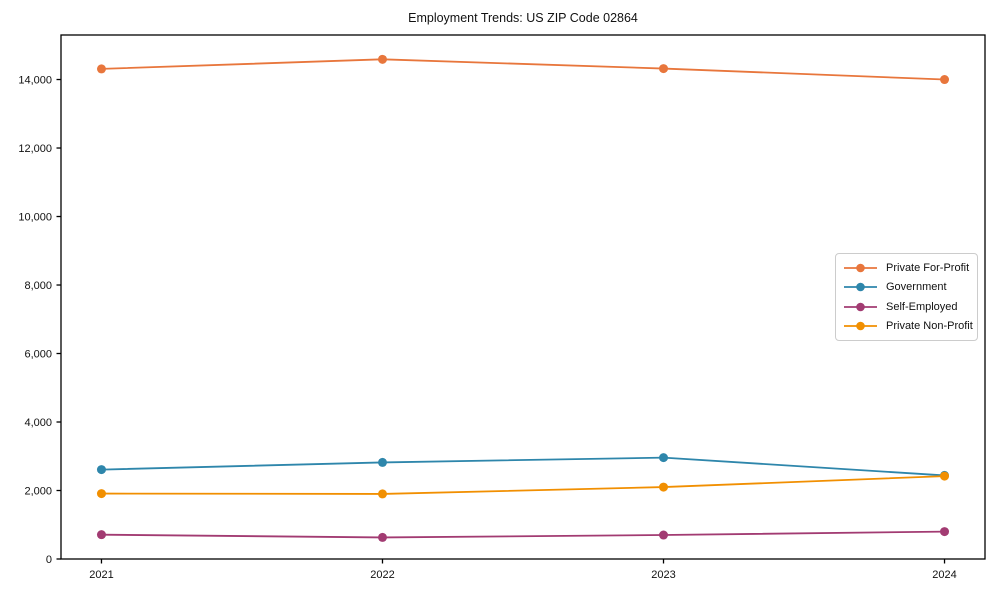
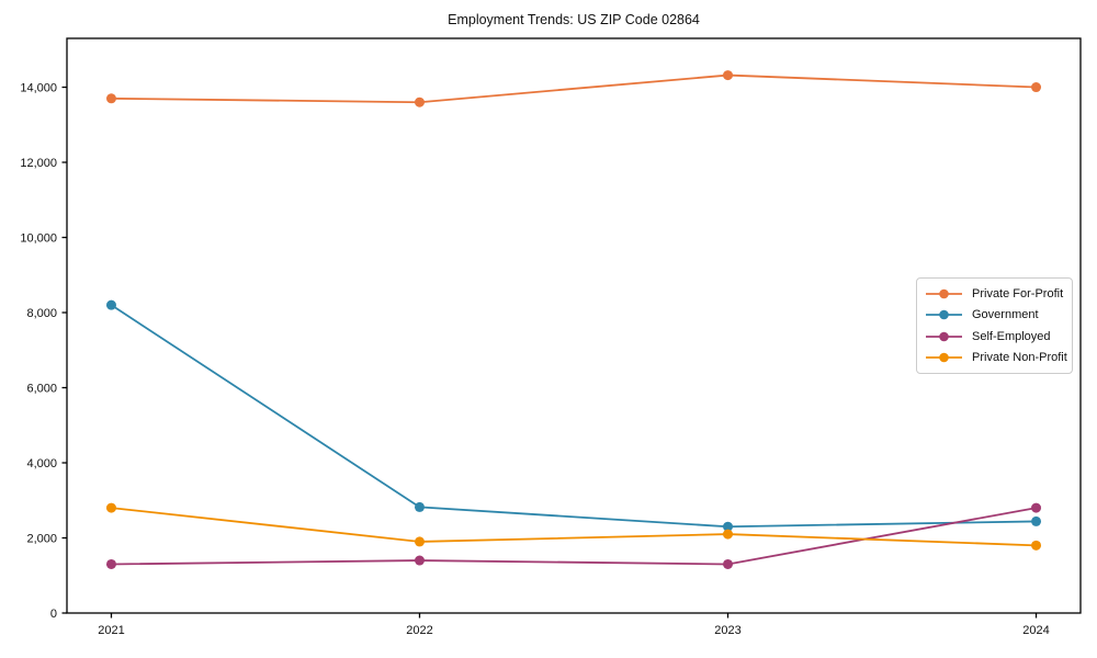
Private For-Profit/2021: 14300 -> 13700
Government/2021: 2600 -> 8200
Self-Employed/2021: 700 -> 1300
Private Non-Profit/2021: 1900 -> 2800
Private For-Profit/2022: 14600 -> 13600
Self-Employed/2022: 600 -> 1400
Government/2023: 3000 -> 2300
Self-Employed/2023: 700 -> 1300
Self-Employed/2024: 800 -> 2800
Private Non-Profit/2024: 2400 -> 1800
